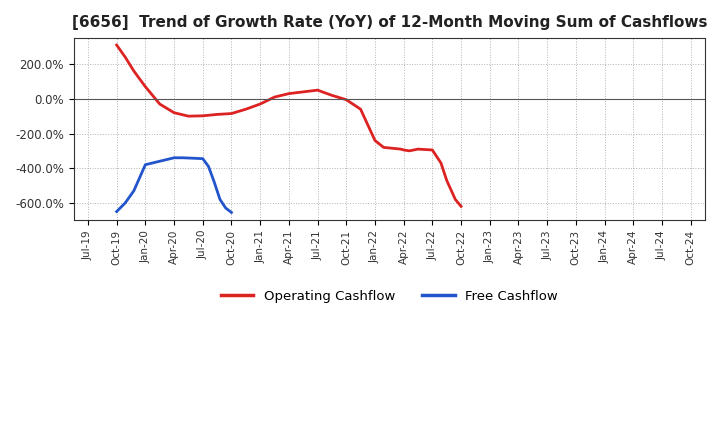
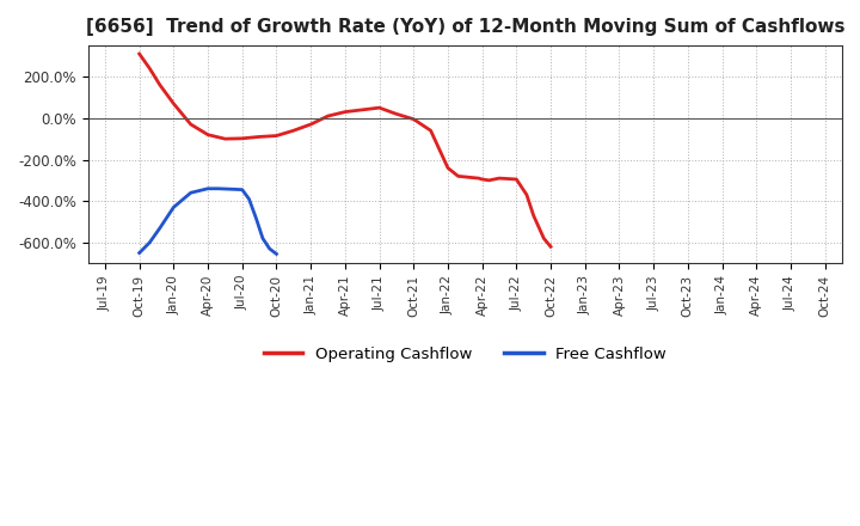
Free Cashflow/Jan-20: -380% -> -430%
